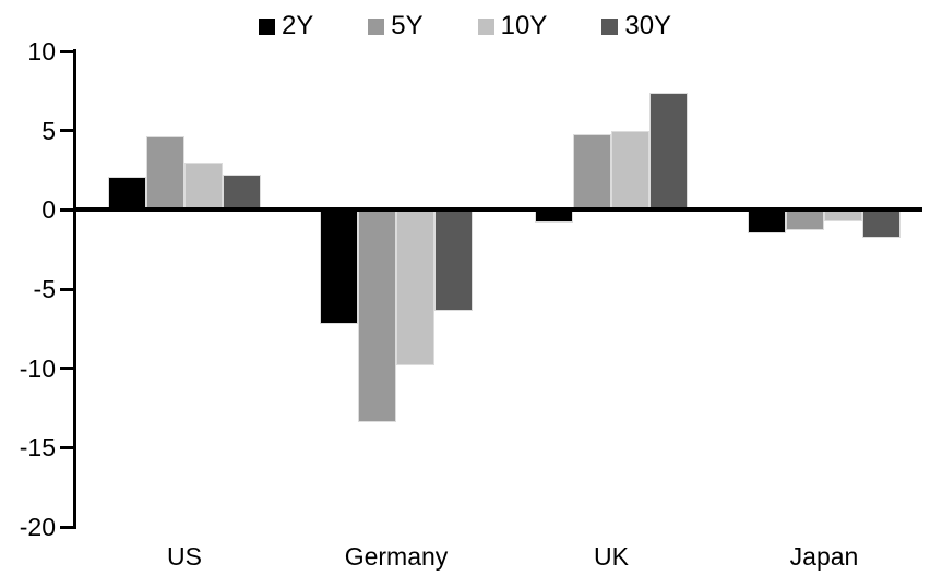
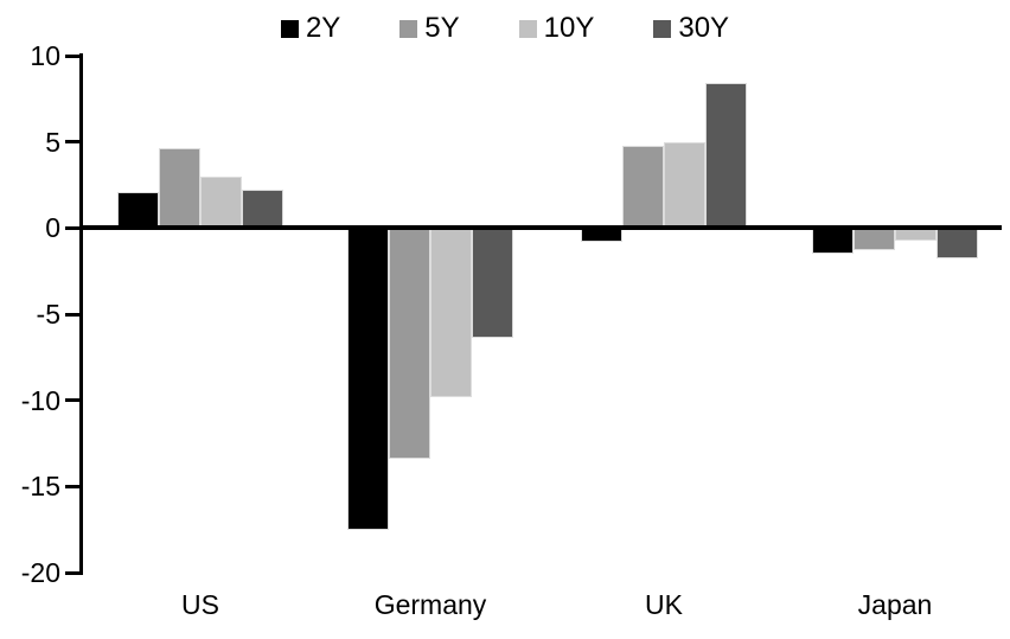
2Y/Germany: -7.2 -> -17.5
30Y/UK: 7.4 -> 8.4
